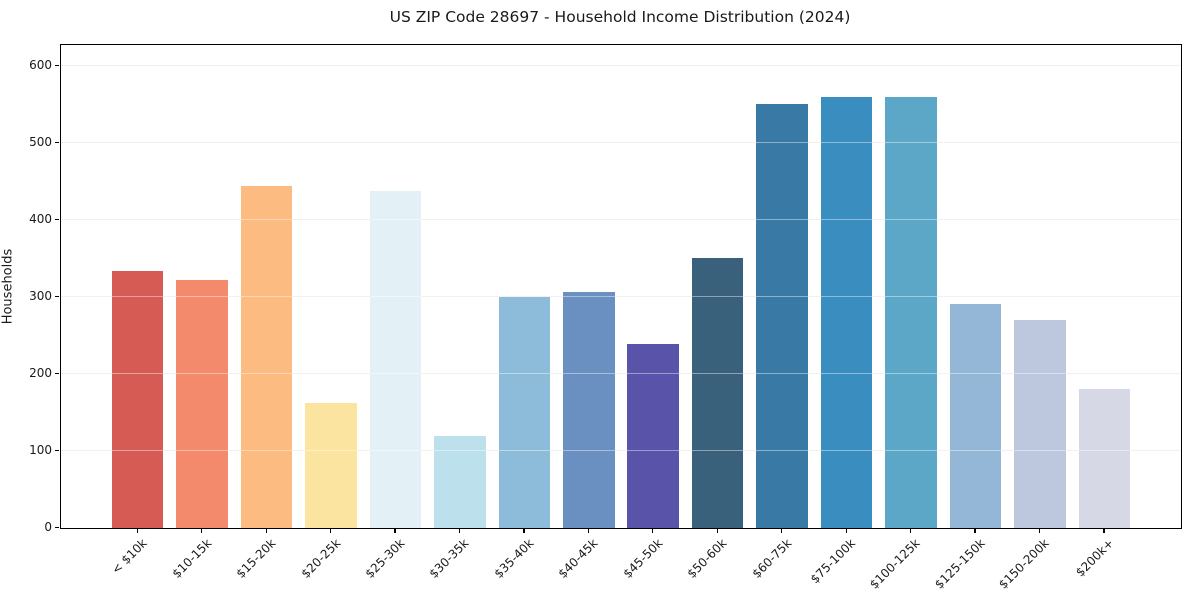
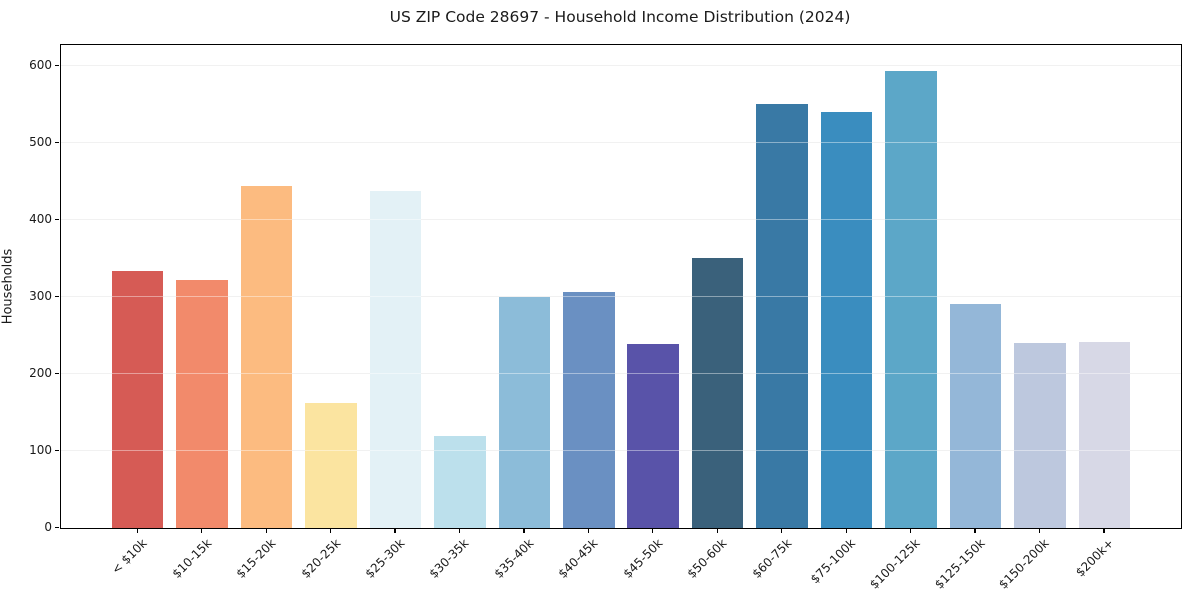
$75-100k: 560 -> 540
$100-125k: 560 -> 590
$150-200k: 270 -> 240
$200k+: 180 -> 240
